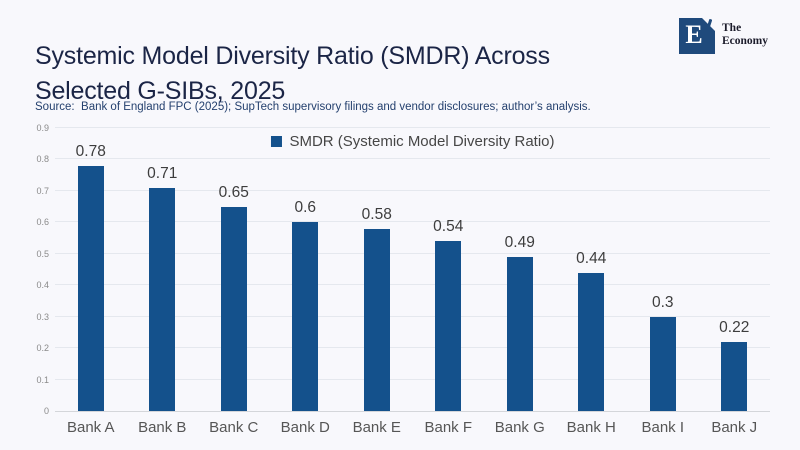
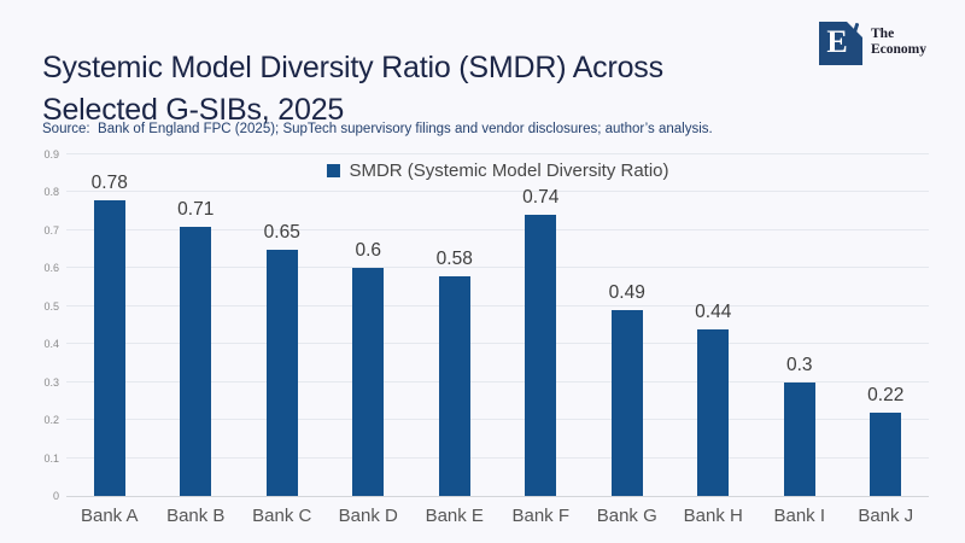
Bank F: 0.54 -> 0.74
